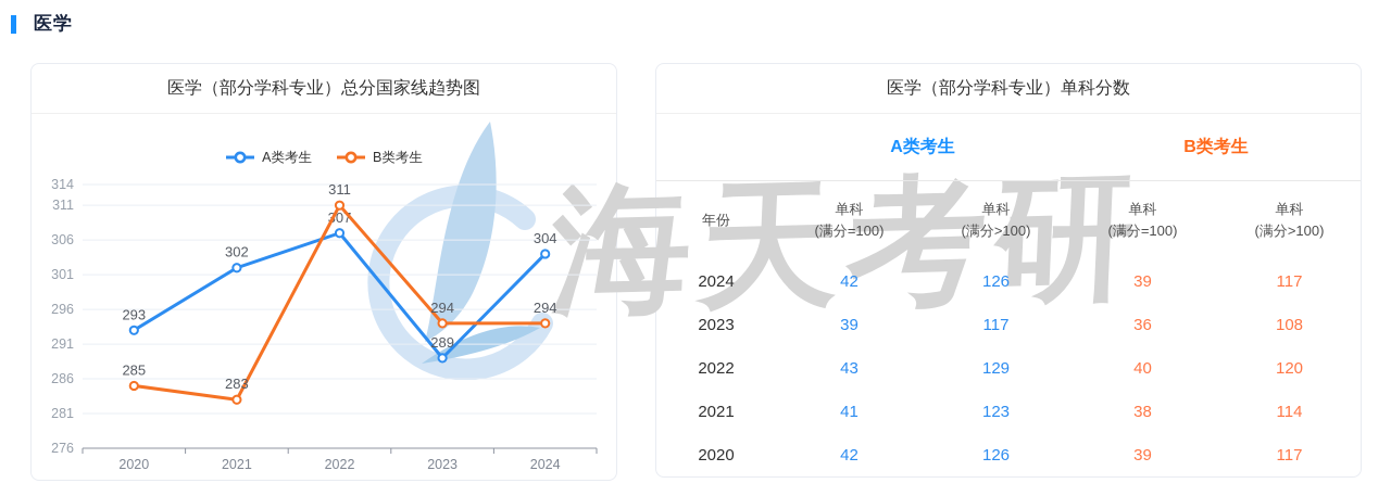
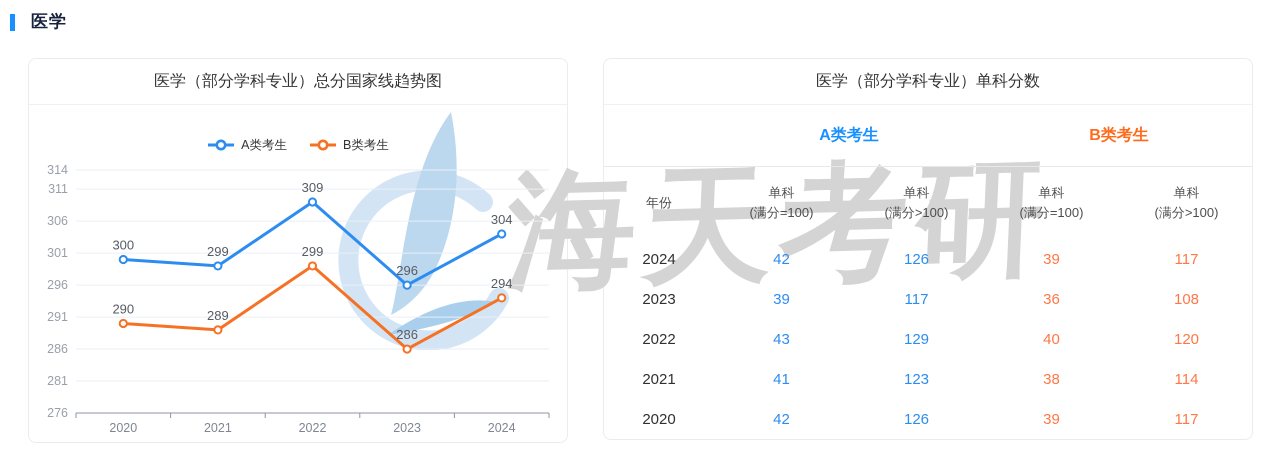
A类考生/2020: 293 -> 300
B类考生/2020: 285 -> 290
A类考生/2021: 302 -> 299
B类考生/2021: 283 -> 289
A类考生/2022: 307 -> 309
B类考生/2022: 311 -> 299
A类考生/2023: 289 -> 296
B类考生/2023: 294 -> 286
